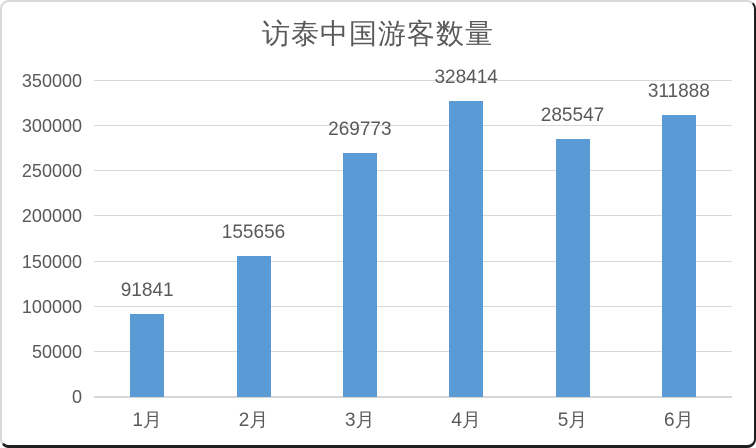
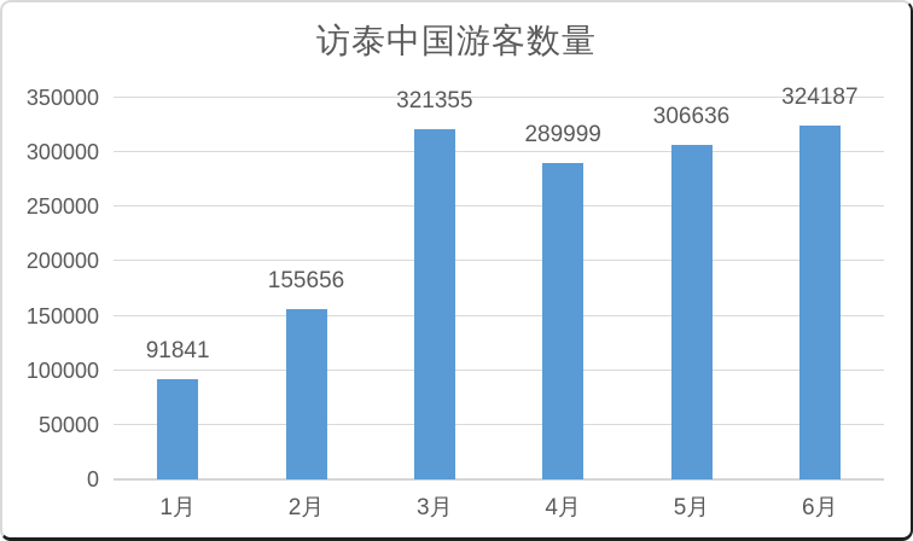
3月: 269773 -> 321355
4月: 328414 -> 289999
5月: 285547 -> 306636
6月: 311888 -> 324187
